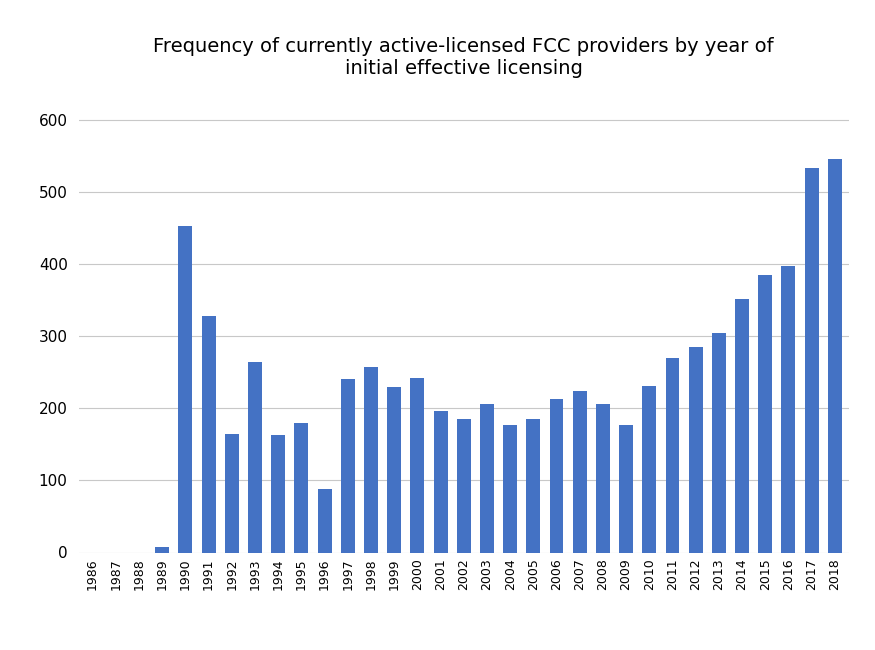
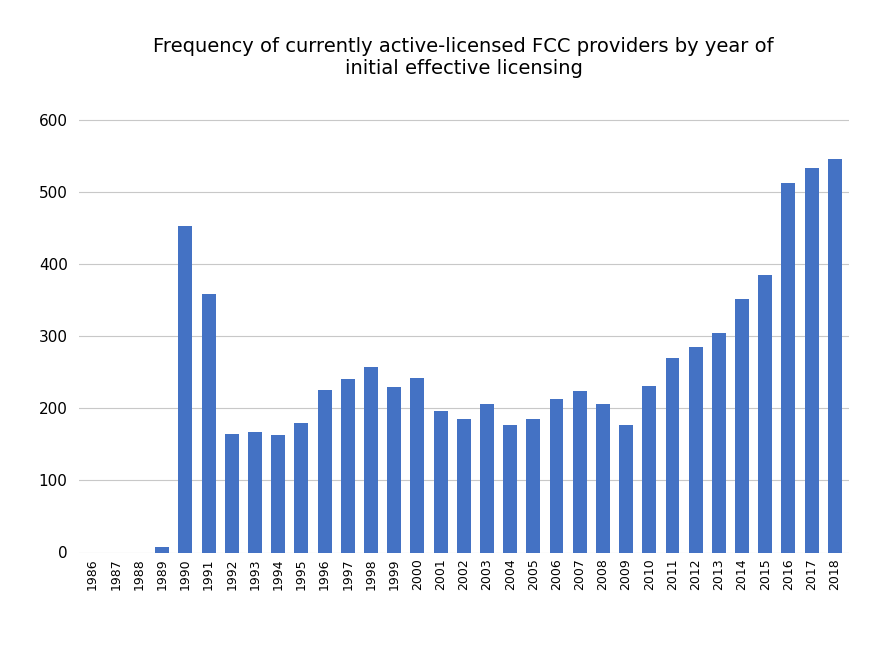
1991: 328 -> 358
1993: 264 -> 167
1996: 88 -> 225
2016: 398 -> 512
